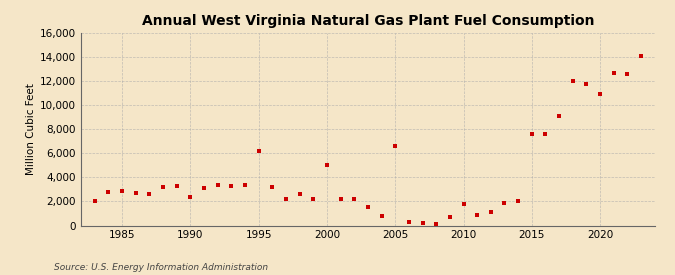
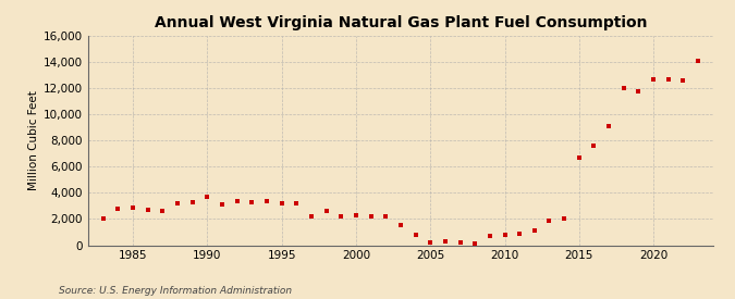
1990: 2,400 -> 3,700
1995: 6,200 -> 3,200
2000: 5,000 -> 2,300
2005: 6,600 -> 200
2010: 1,800 -> 800
2015: 7,600 -> 6,700
2020: 10,900 -> 12,700
